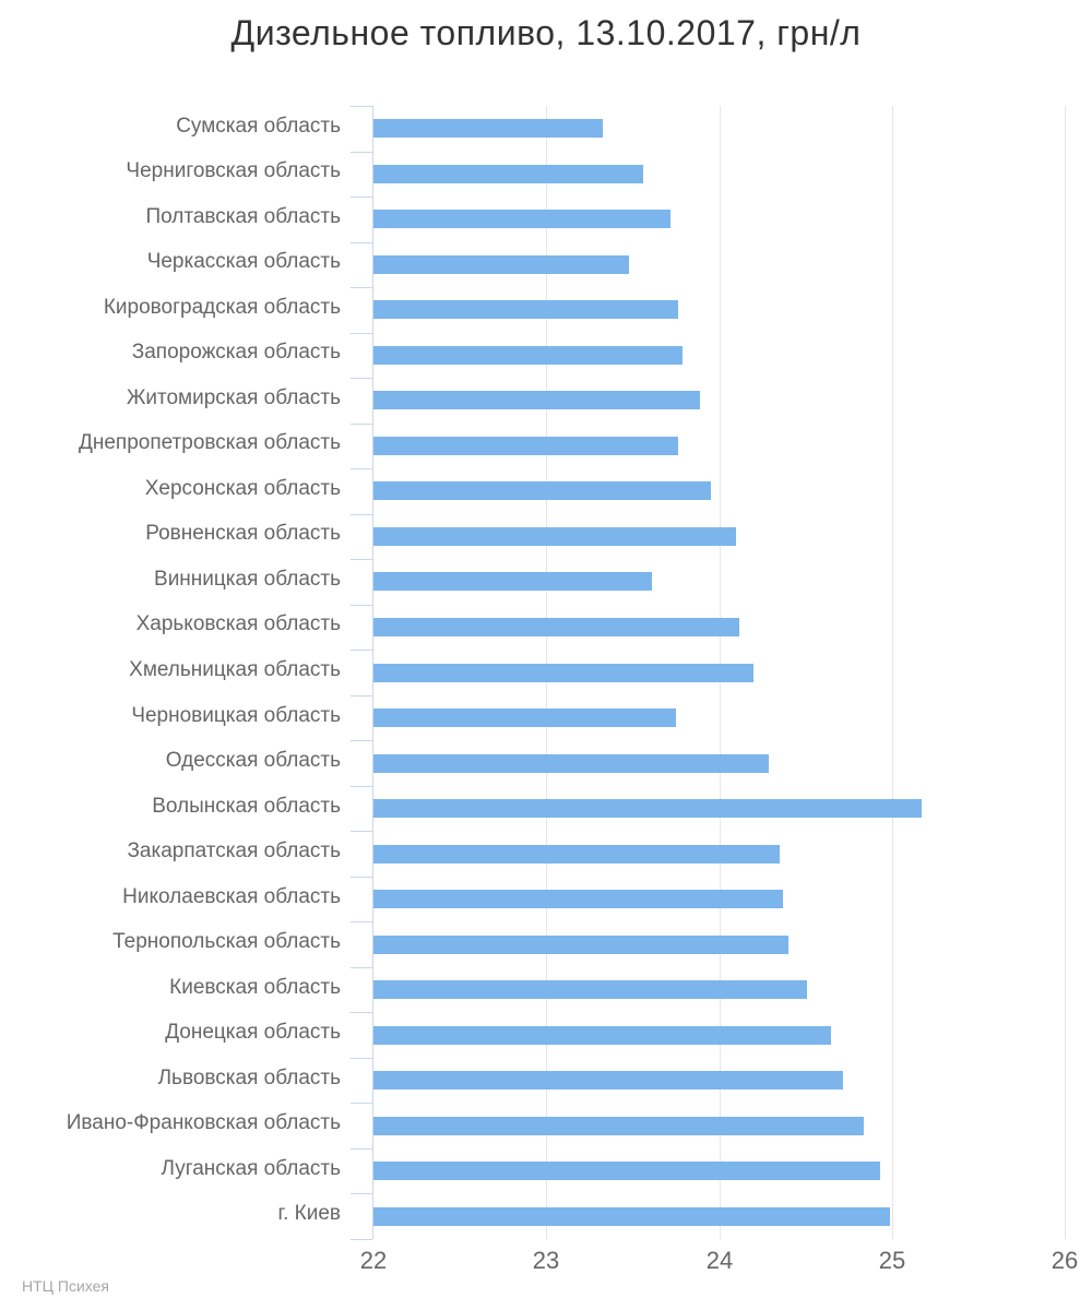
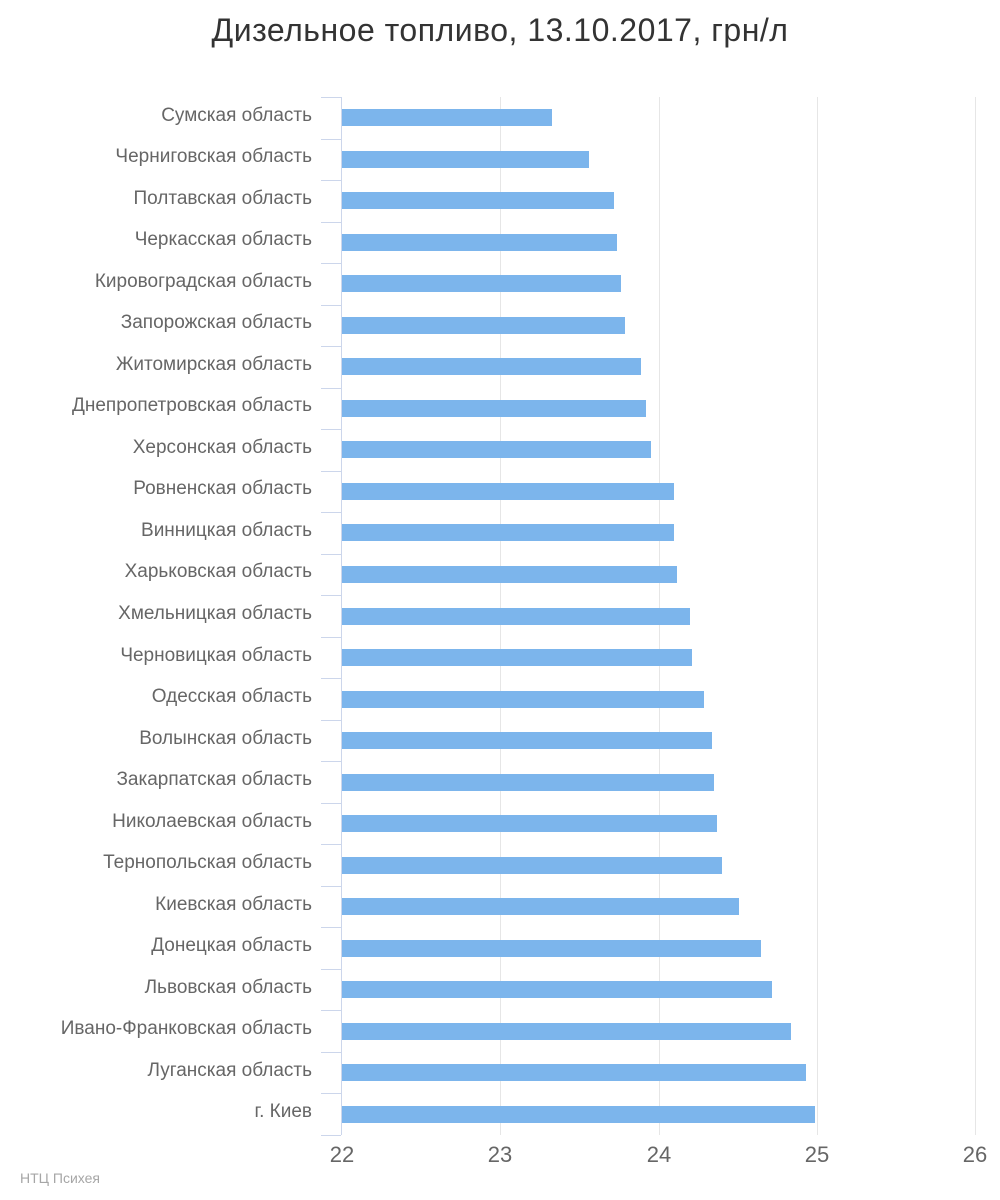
Черкасская область: 23.48 -> 23.74
Днепропетровская область: 23.76 -> 23.92
Винницкая область: 23.61 -> 24.10
Черновицкая область: 23.75 -> 24.21
Волынская область: 25.17 -> 24.34
